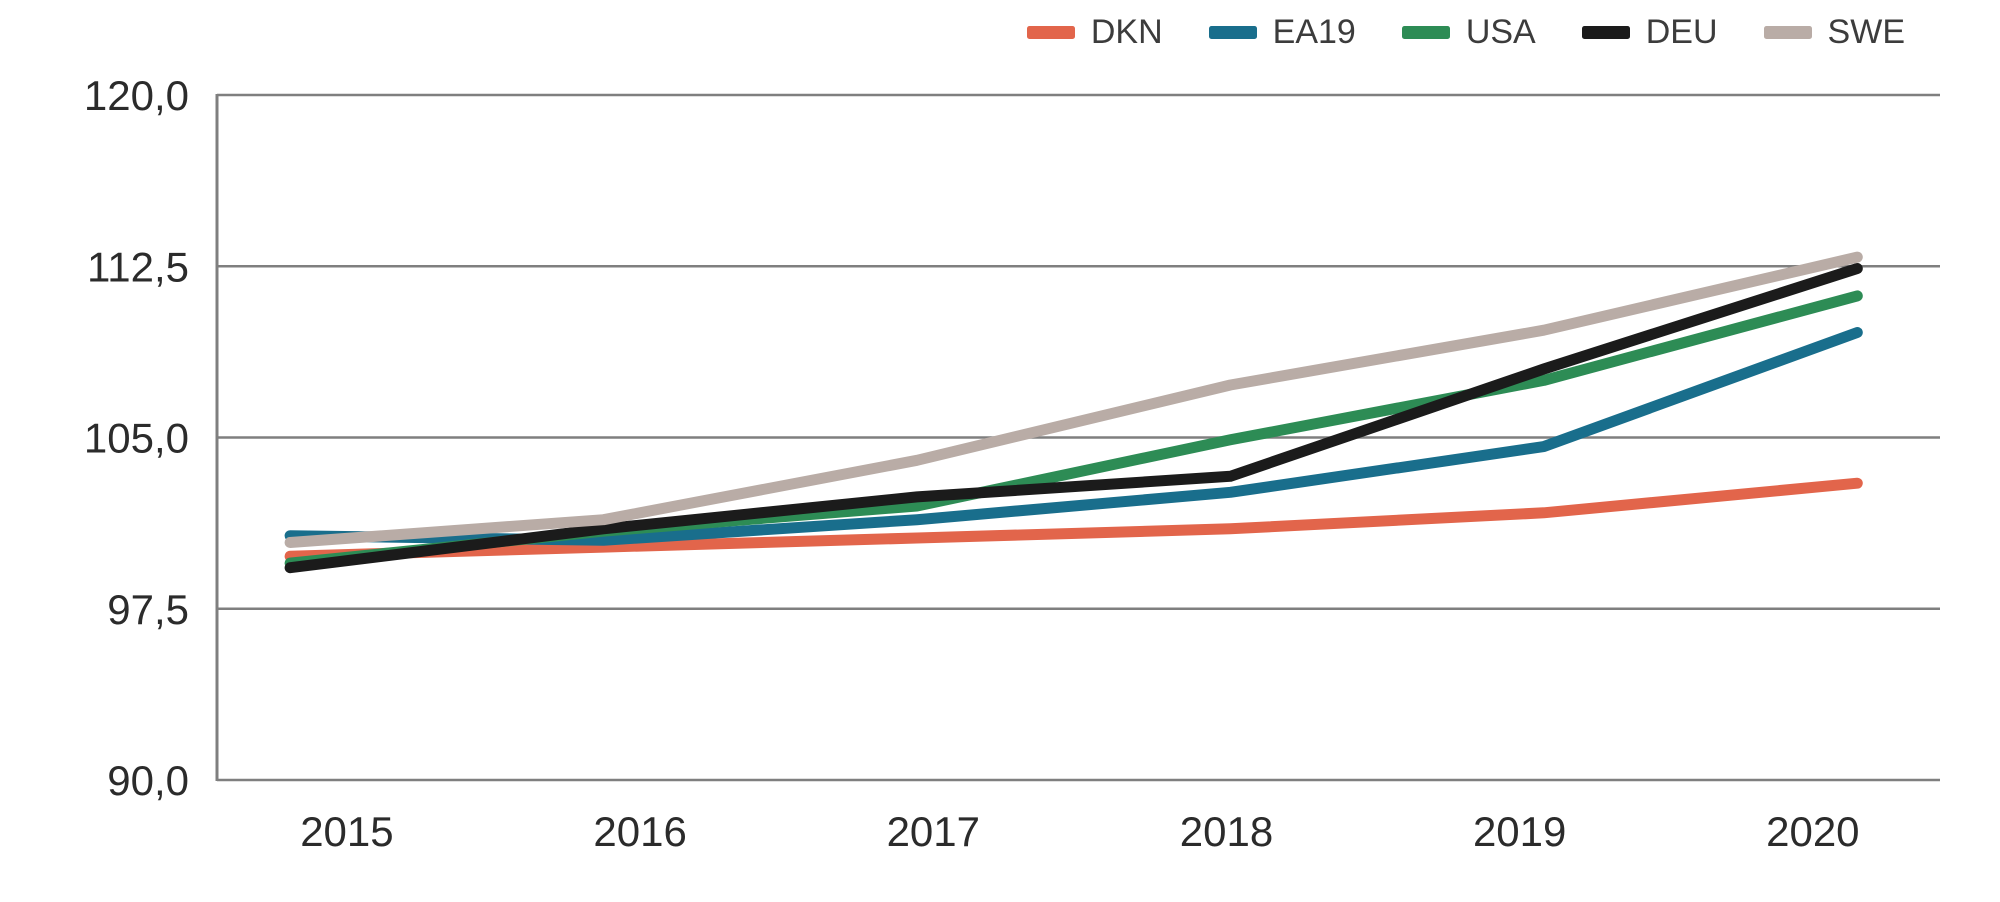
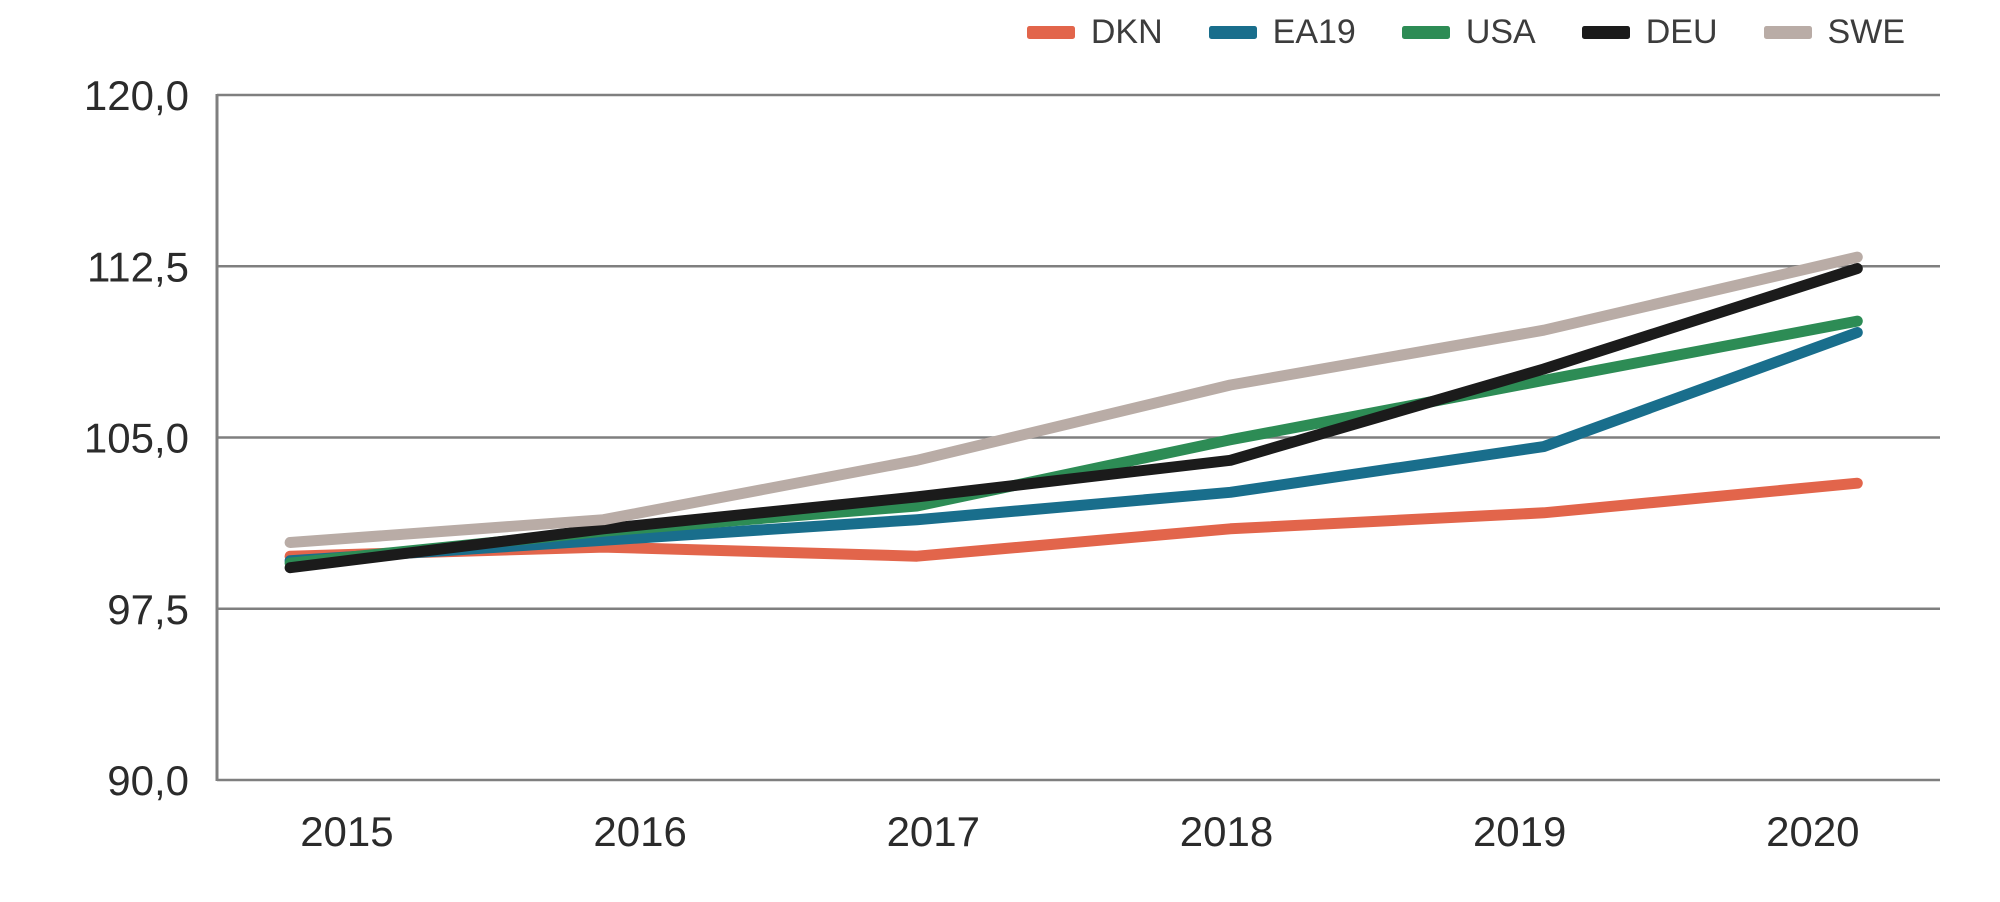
EA19/2015: 100,7 -> 99,6
DKN/2017: 100,6 -> 99,8
DEU/2018: 103,3 -> 104,0
USA/2020: 111,2 -> 110,1
